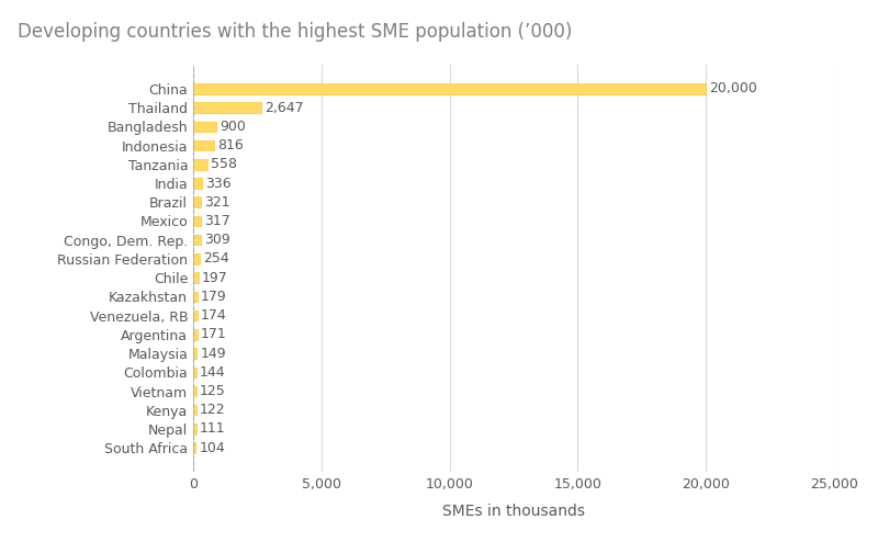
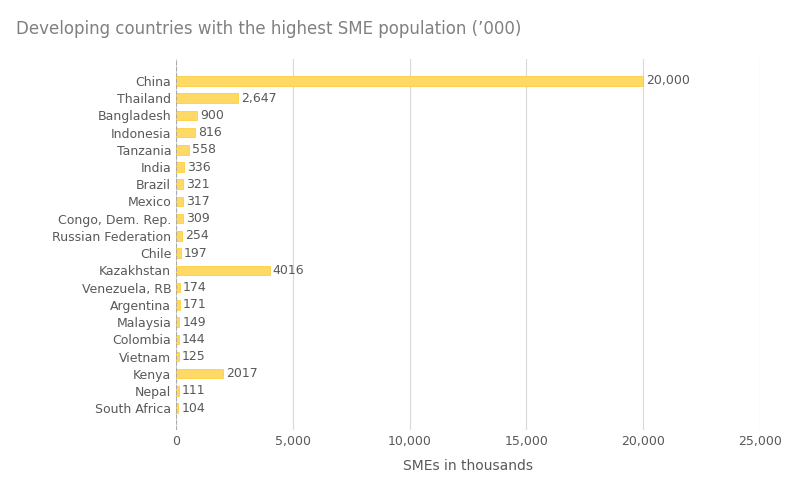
Kazakhstan: 179 -> 4016
Kenya: 122 -> 2017
